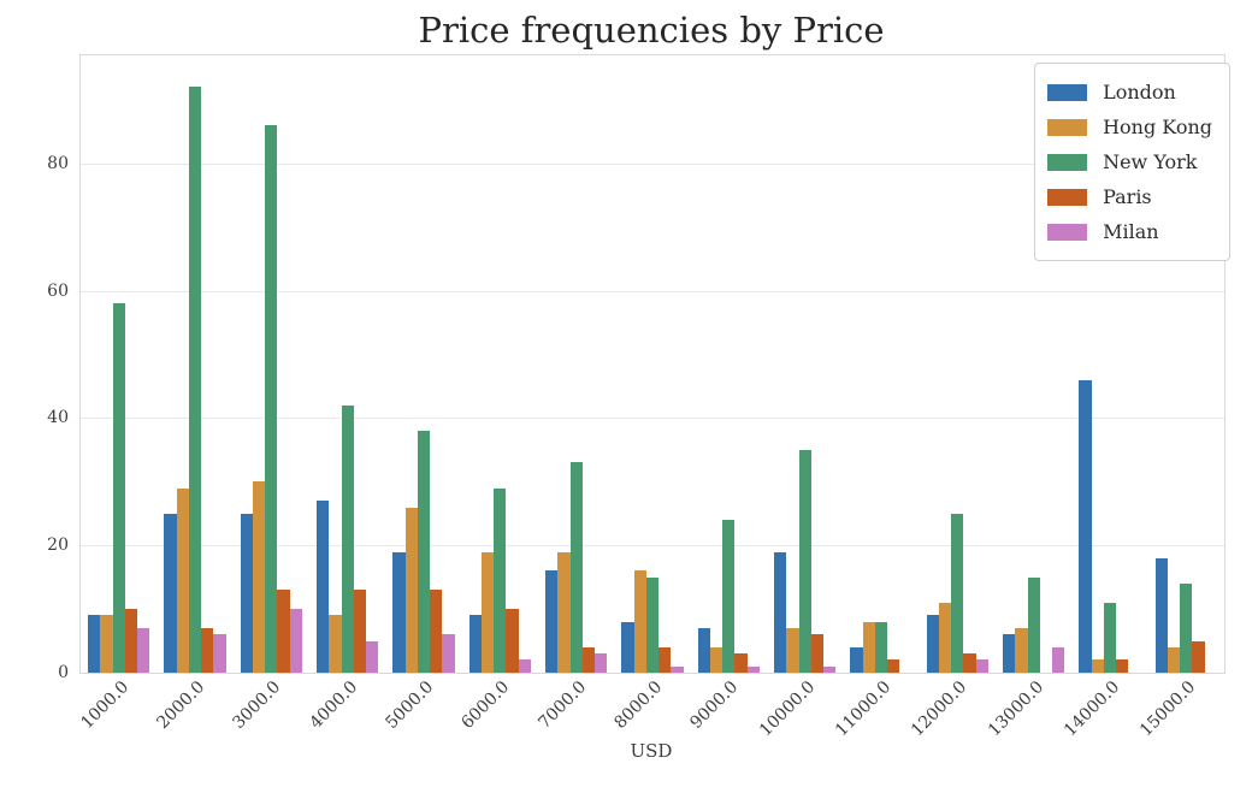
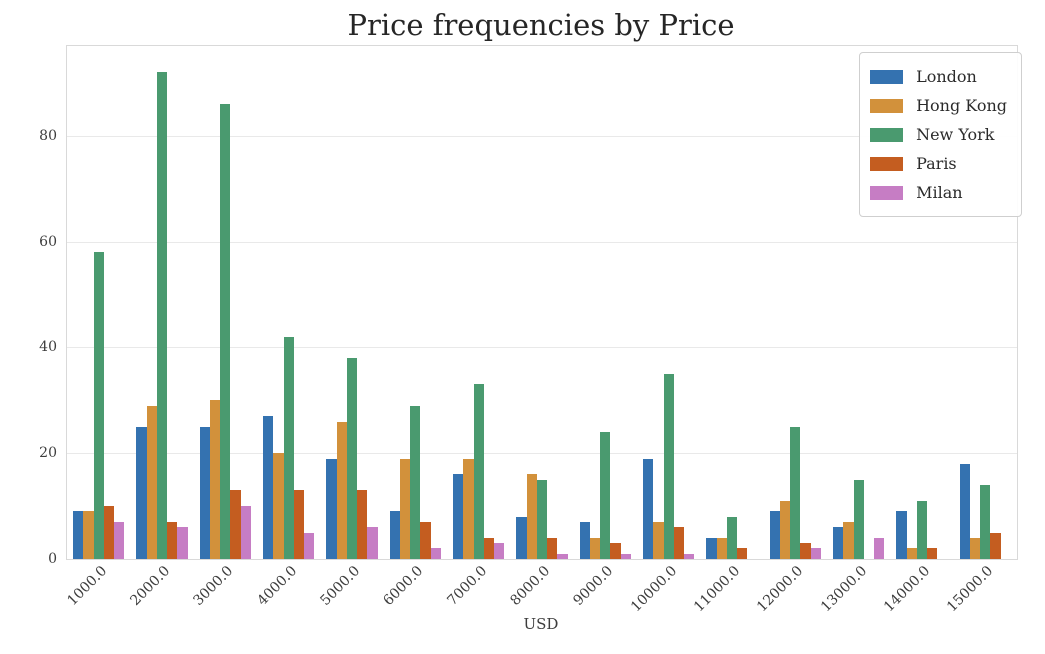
Hong Kong/4000.0: 9 -> 20
Paris/6000.0: 10 -> 7
Hong Kong/11000.0: 8 -> 4
London/14000.0: 46 -> 9
